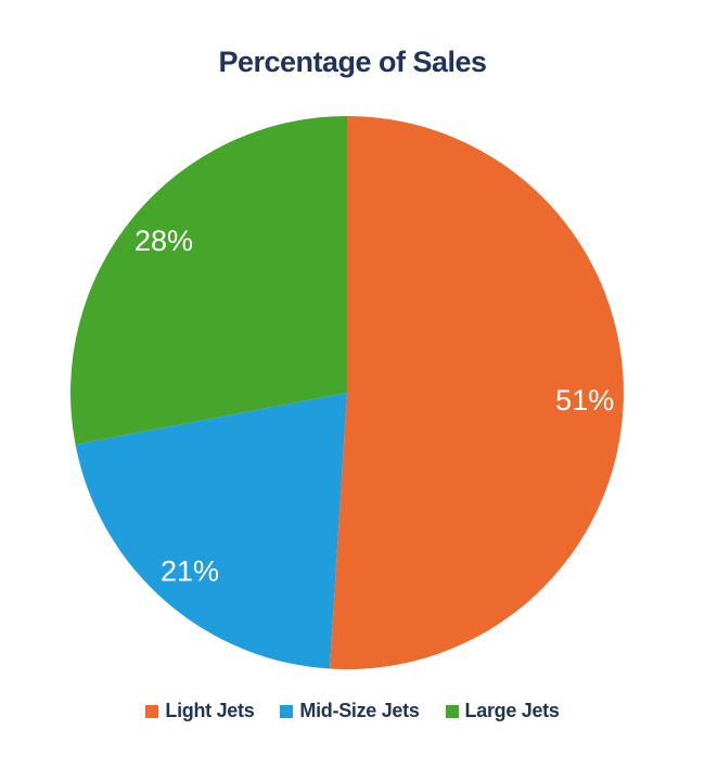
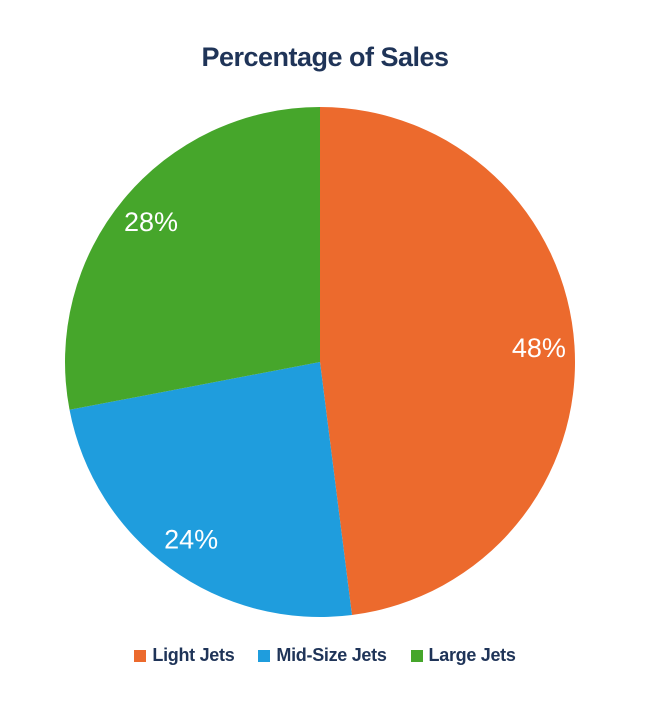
Light Jets: 51% -> 48%
Mid-Size Jets: 21% -> 24%
